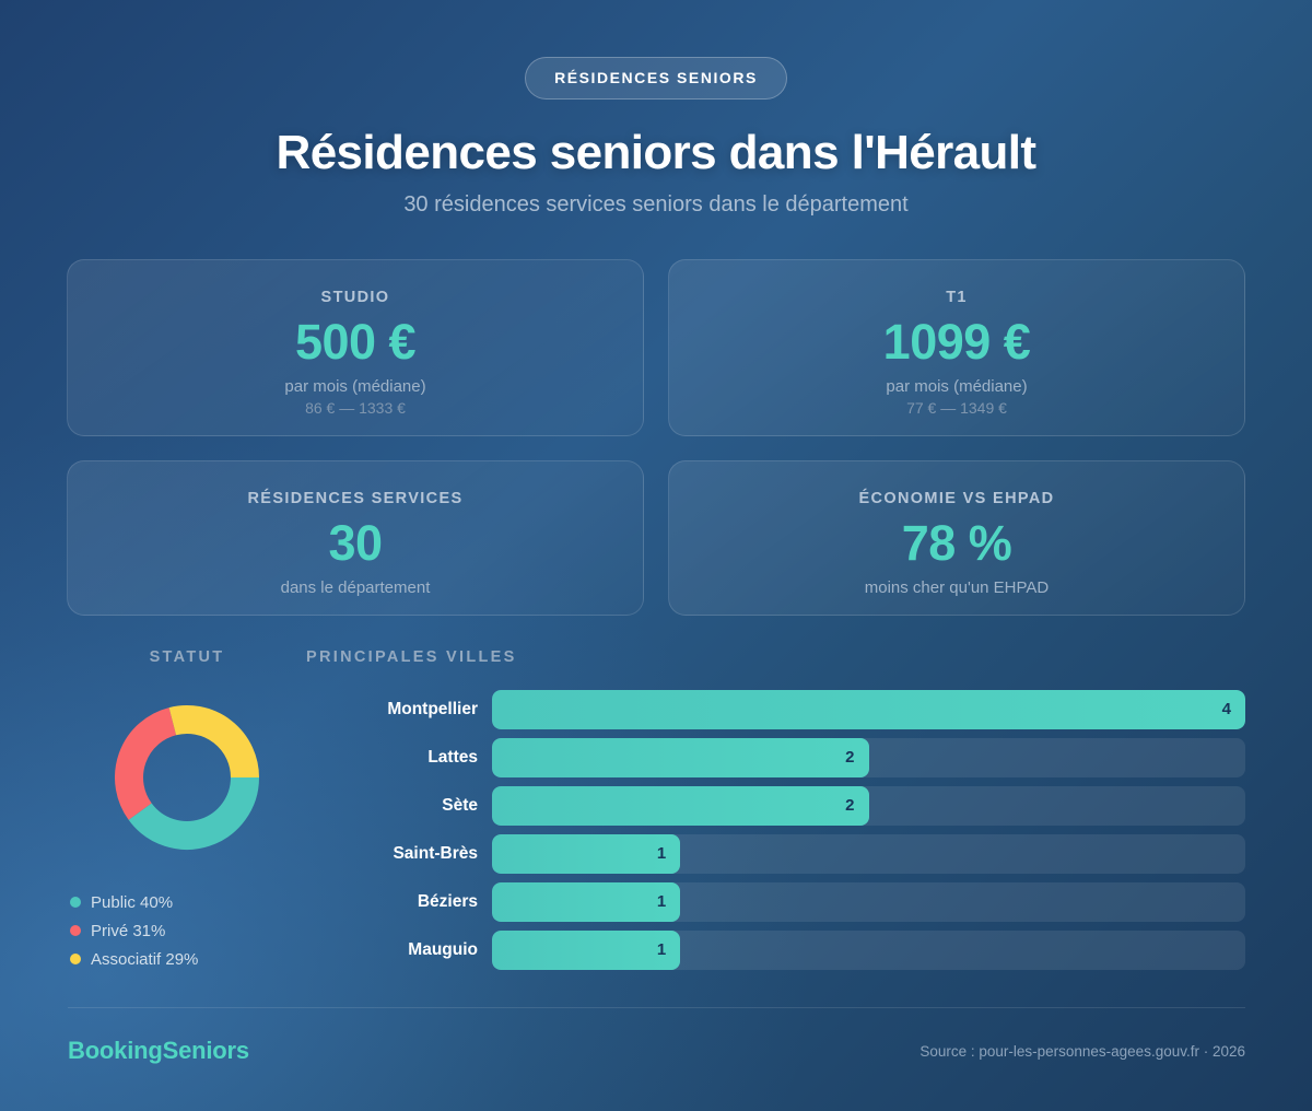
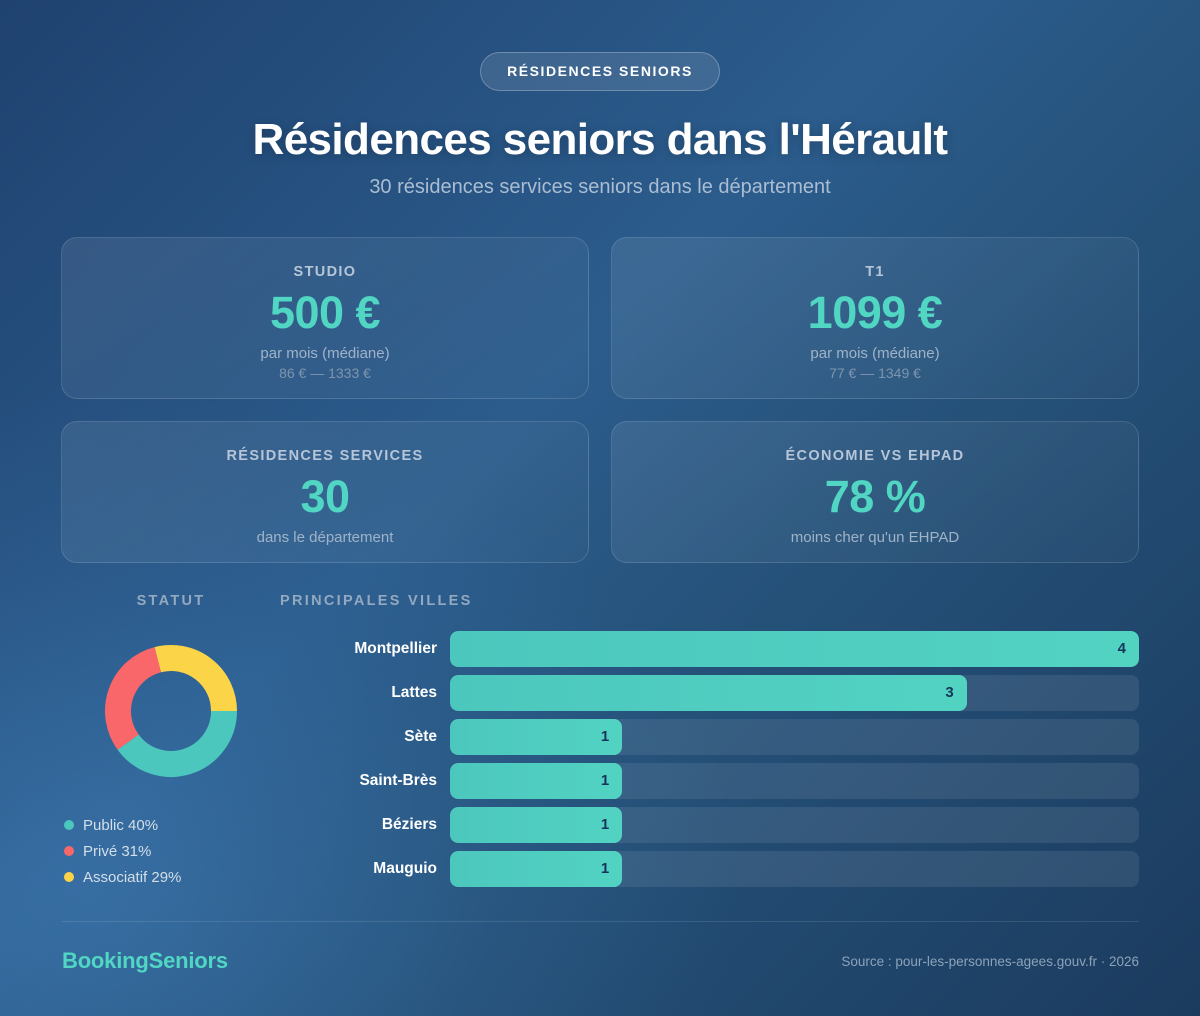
PRINCIPALES VILLES/Lattes: 2 -> 3
PRINCIPALES VILLES/Sète: 2 -> 1
